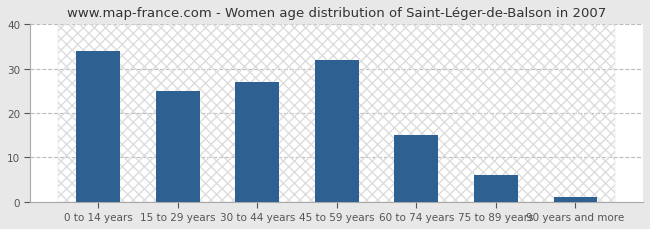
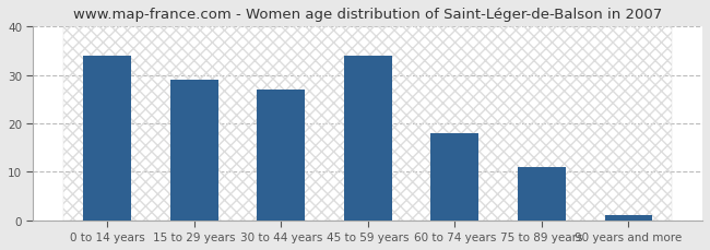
15 to 29 years: 25 -> 29
45 to 59 years: 32 -> 34
60 to 74 years: 15 -> 18
75 to 89 years: 6 -> 11
